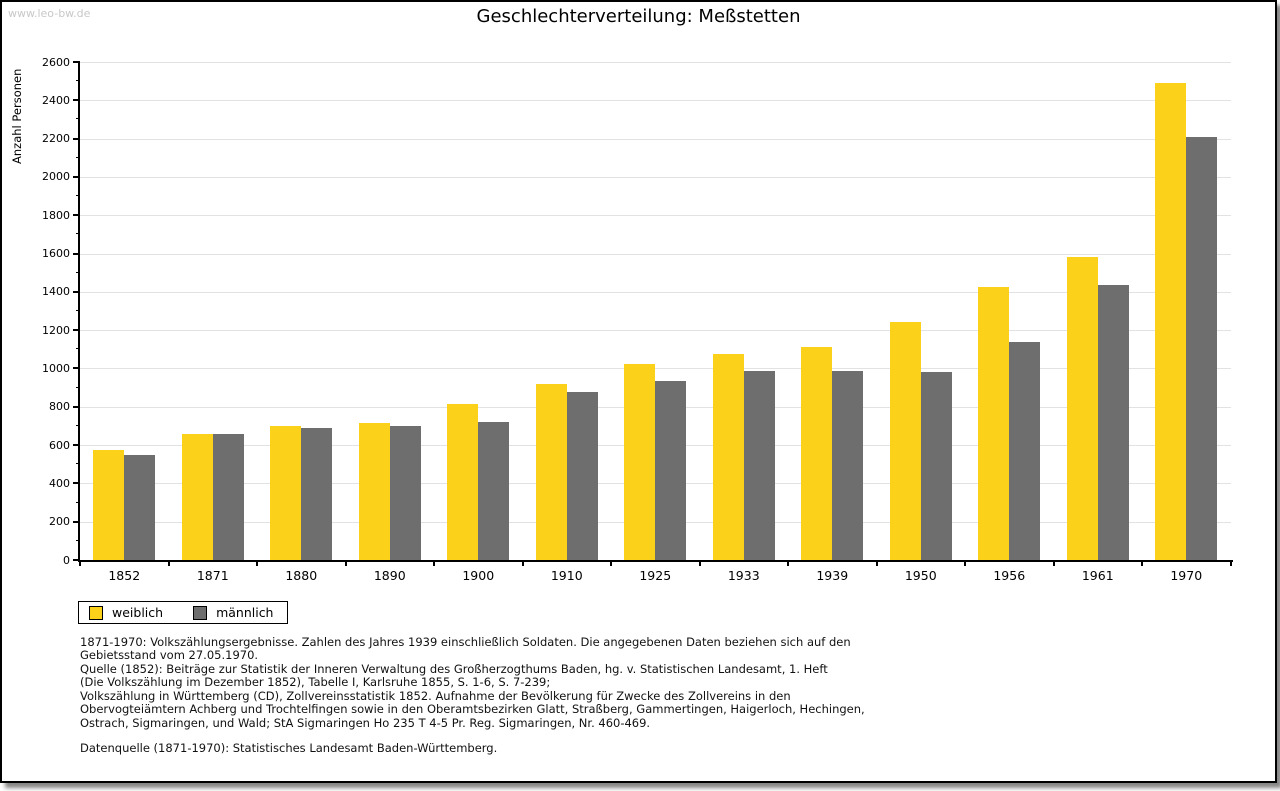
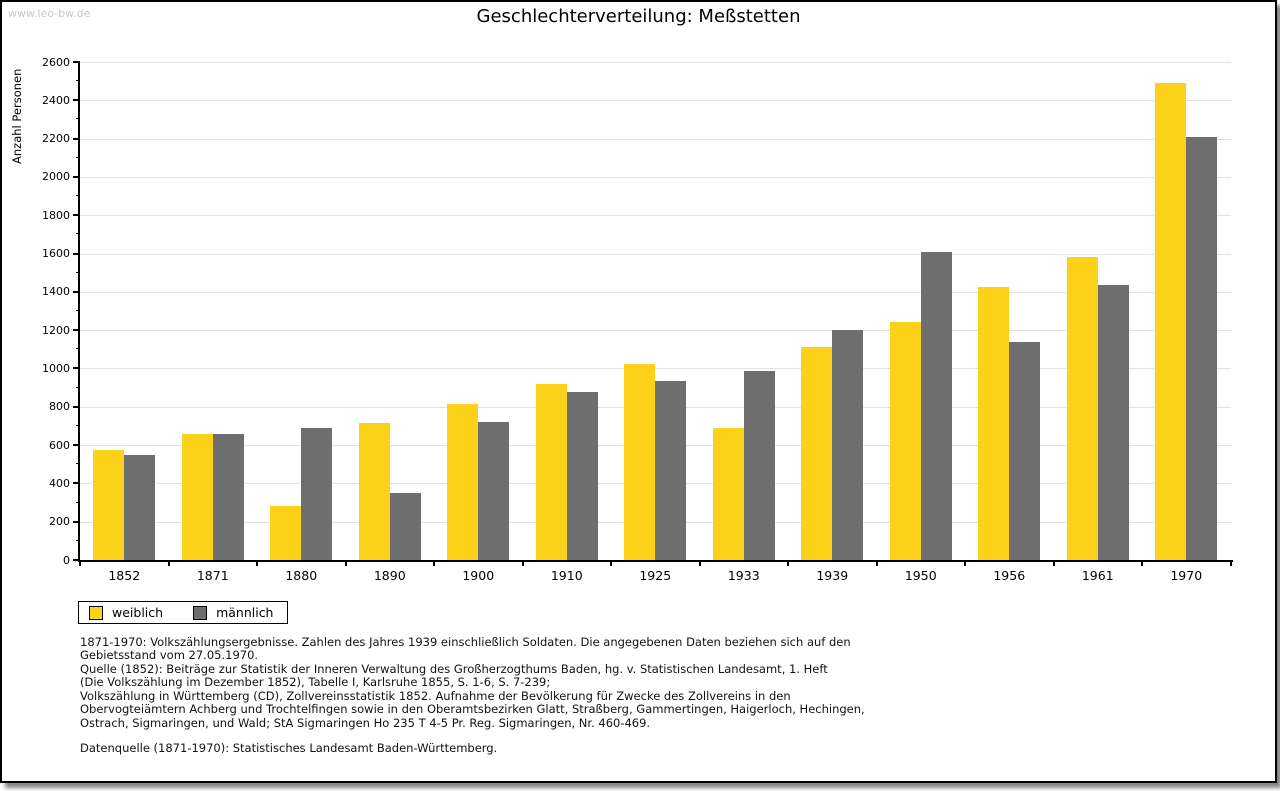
weiblich/1880: 700 -> 280
männlich/1890: 700 -> 350
weiblich/1933: 1080 -> 690
männlich/1939: 980 -> 1200
männlich/1950: 980 -> 1610
